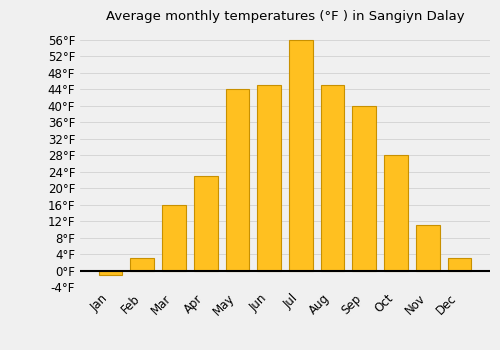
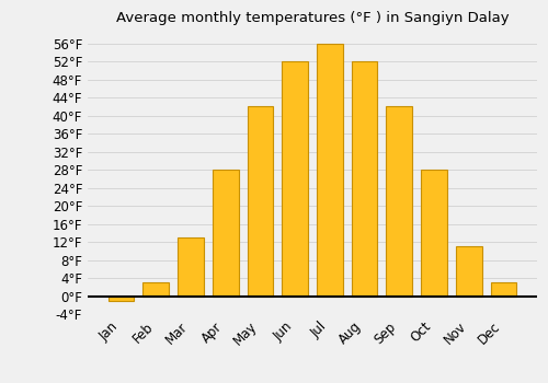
Mar: 16°F -> 13°F
Apr: 23°F -> 28°F
May: 44°F -> 42°F
Jun: 45°F -> 52°F
Aug: 45°F -> 52°F
Sep: 40°F -> 42°F
